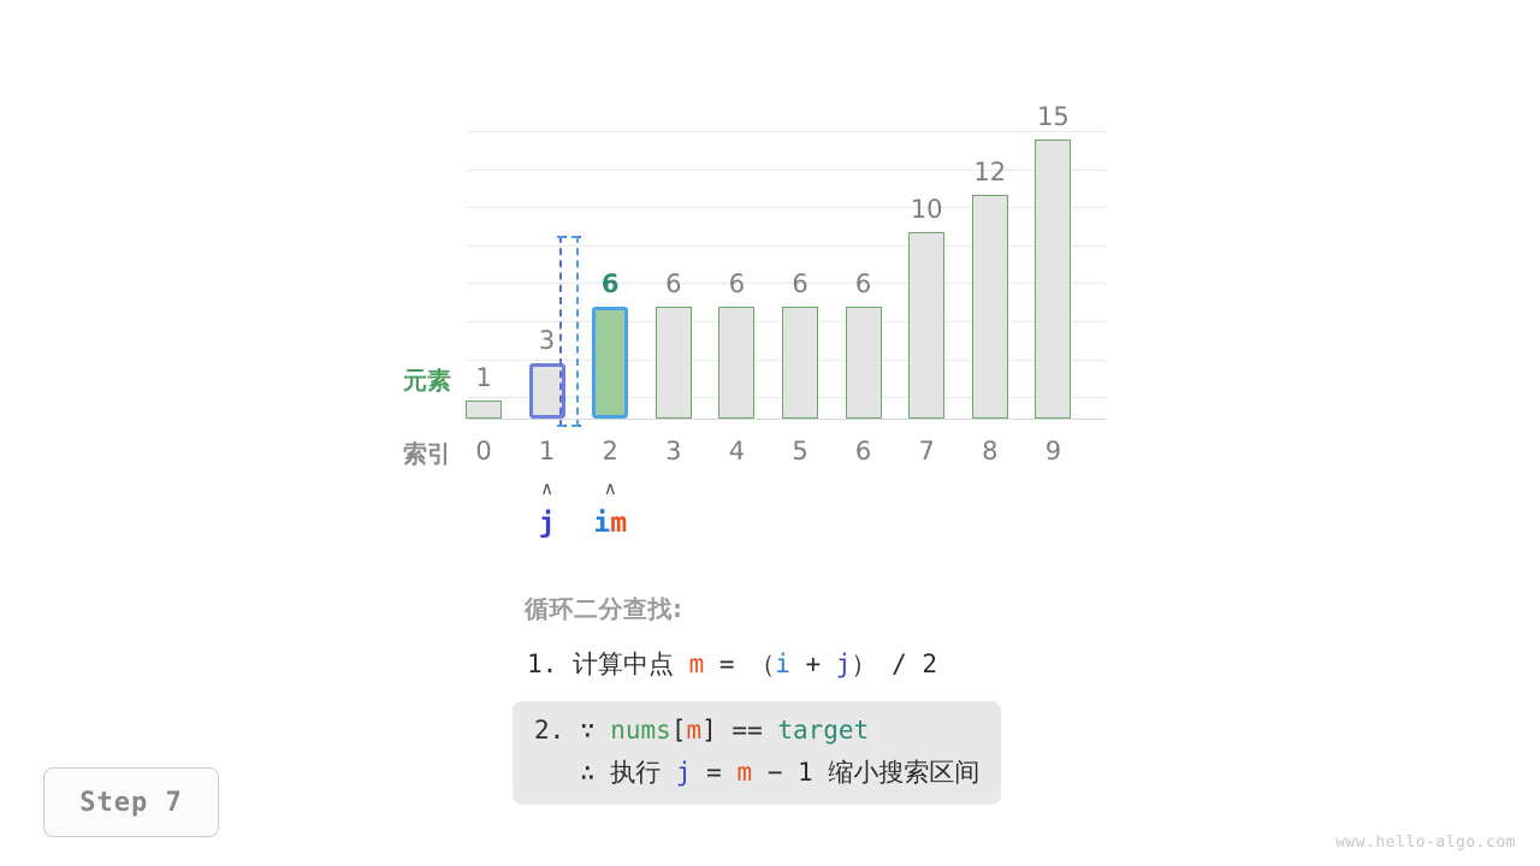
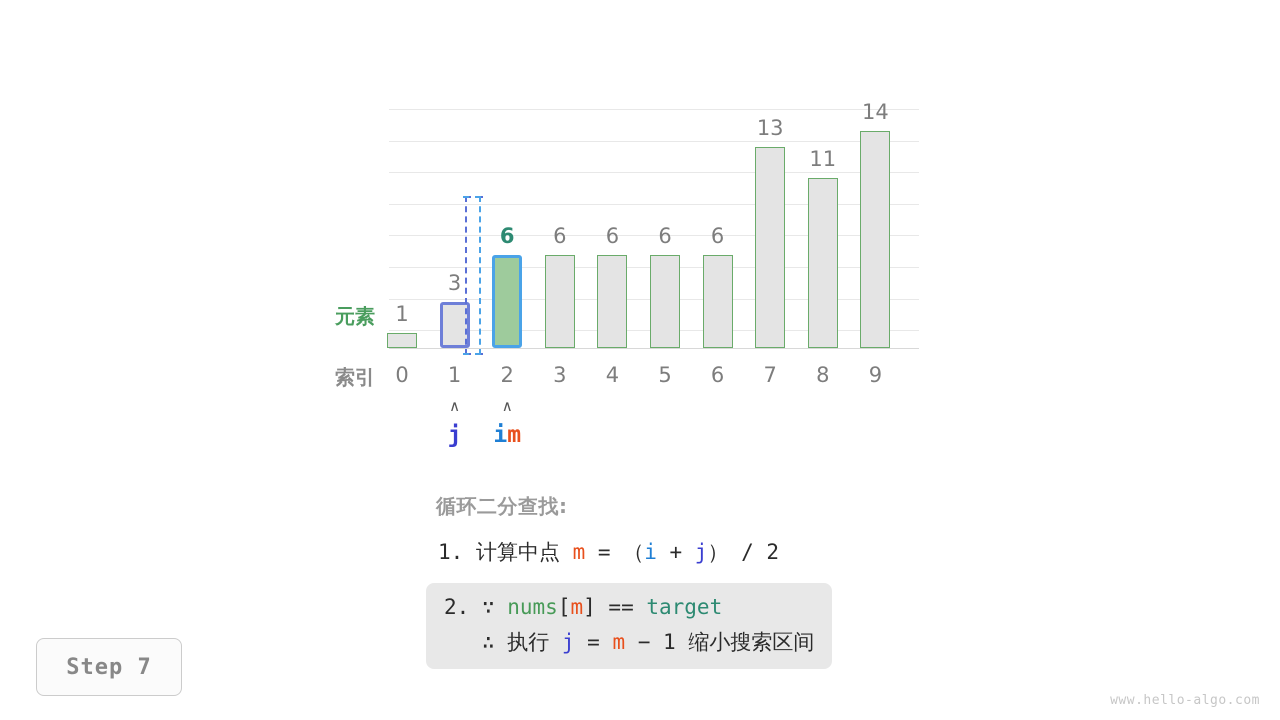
7: 10 -> 13
8: 12 -> 11
9: 15 -> 14
